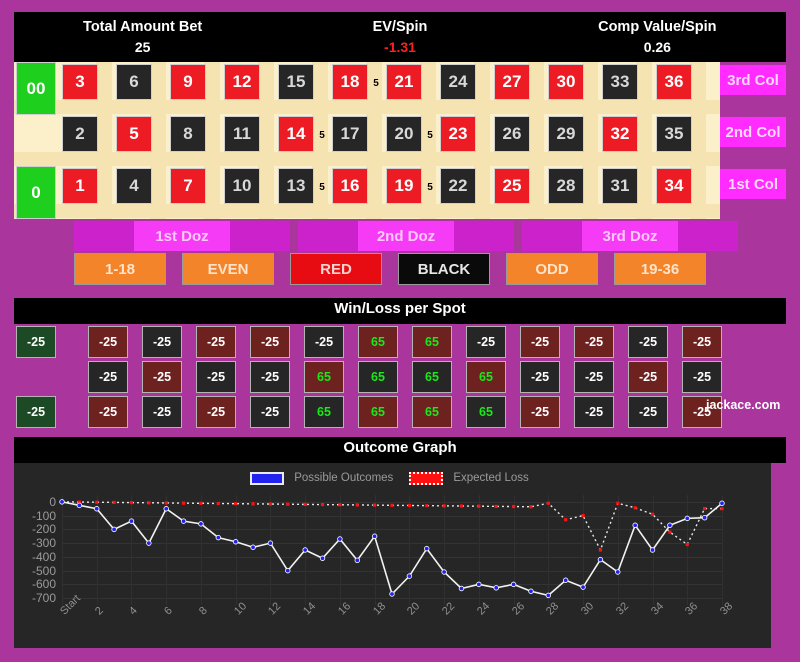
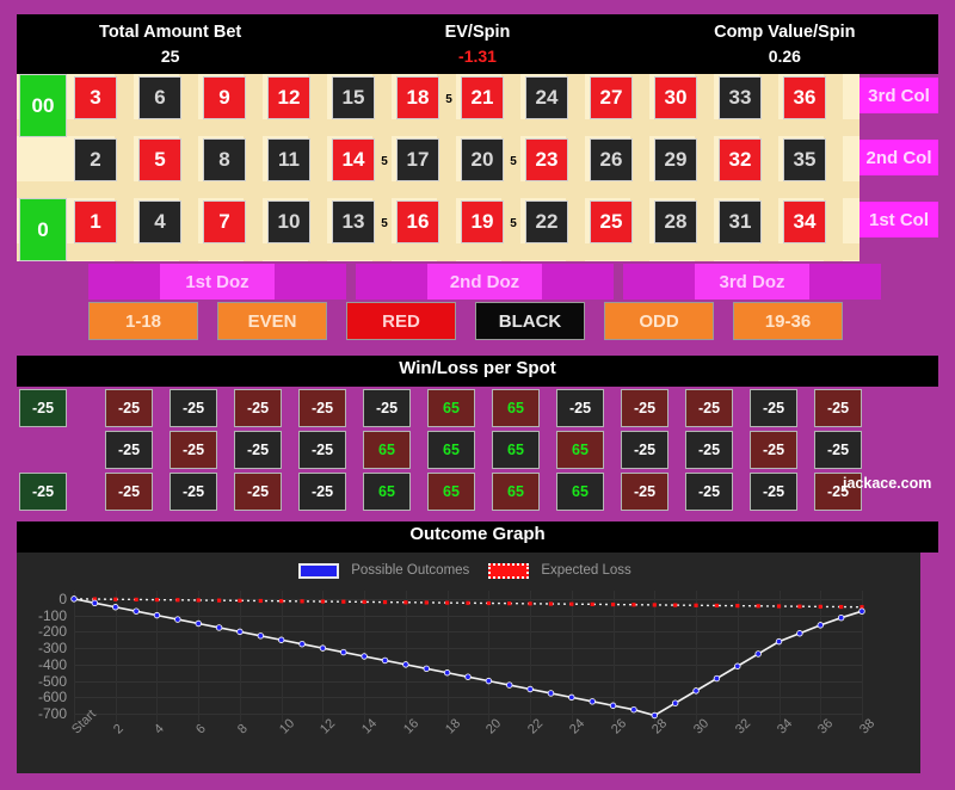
Possible Outcomes/3: -200 -> -80
Possible Outcomes/4: -140 -> -100
Possible Outcomes/5: -300 -> -120
Possible Outcomes/6: -50 -> -150
Possible Outcomes/7: -140 -> -180
Possible Outcomes/8: -160 -> -200
Possible Outcomes/9: -260 -> -220
Possible Outcomes/10: -290 -> -250
Possible Outcomes/11: -330 -> -280
Possible Outcomes/13: -500 -> -320
Possible Outcomes/15: -410 -> -380
Possible Outcomes/16: -270 -> -400
Possible Outcomes/18: -250 -> -450
Possible Outcomes/19: -670 -> -480
Possible Outcomes/20: -540 -> -500
Possible Outcomes/21: -340 -> -520
Possible Outcomes/22: -510 -> -550
Possible Outcomes/23: -630 -> -580
Possible Outcomes/26: -600 -> -650
Possible Outcomes/27: -650 -> -680
Possible Outcomes/28: -680 -> -710
Expected Loss/28: -10 -> -40
Possible Outcomes/29: -570 -> -640
Expected Loss/29: -130 -> -40
Possible Outcomes/30: -620 -> -560
Expected Loss/30: -100 -> -40
Possible Outcomes/31: -420 -> -480
Expected Loss/31: -350 -> -40
Possible Outcomes/32: -510 -> -410
Expected Loss/32: -10 -> -40
Possible Outcomes/33: -170 -> -340
Possible Outcomes/34: -350 -> -260
Expected Loss/34: -90 -> -40
Possible Outcomes/35: -170 -> -210
Expected Loss/35: -220 -> -50
Possible Outcomes/36: -120 -> -160
Expected Loss/36: -310 -> -50
Possible Outcomes/38: -10 -> -80
